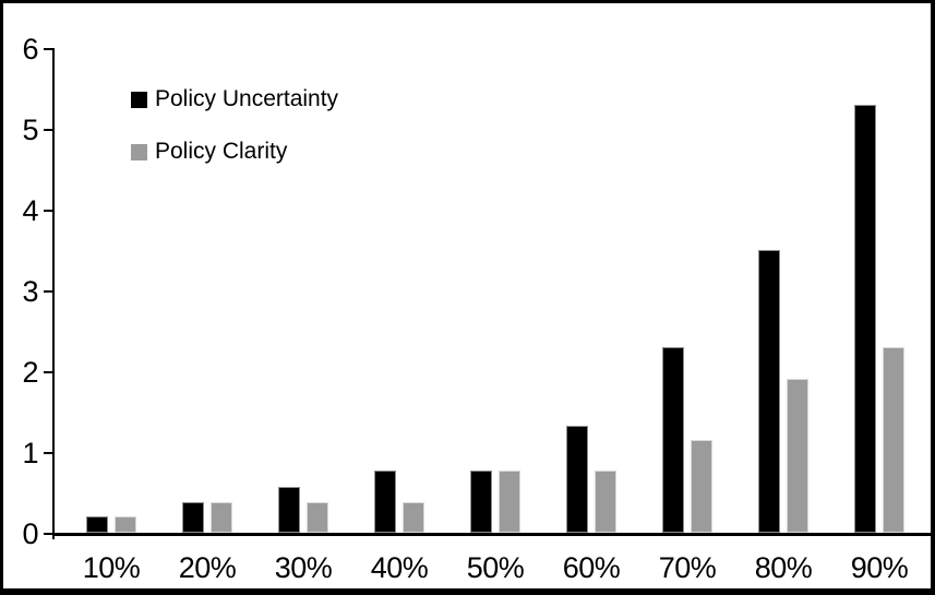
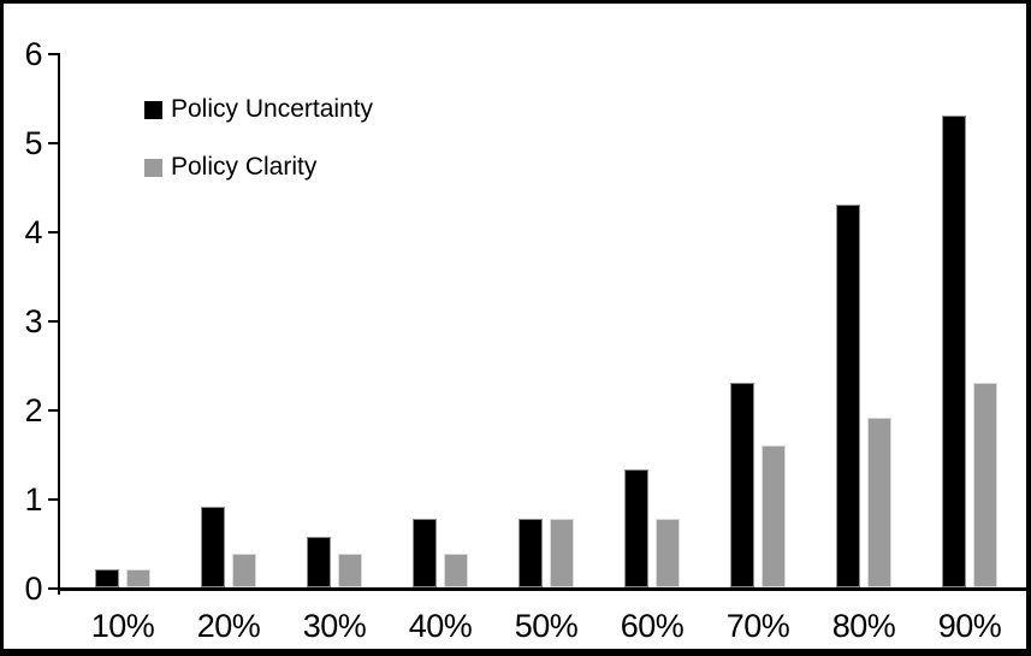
Policy Uncertainty/20%: 0.4 -> 0.9
Policy Clarity/70%: 1.1 -> 1.6
Policy Uncertainty/80%: 3.5 -> 4.3
